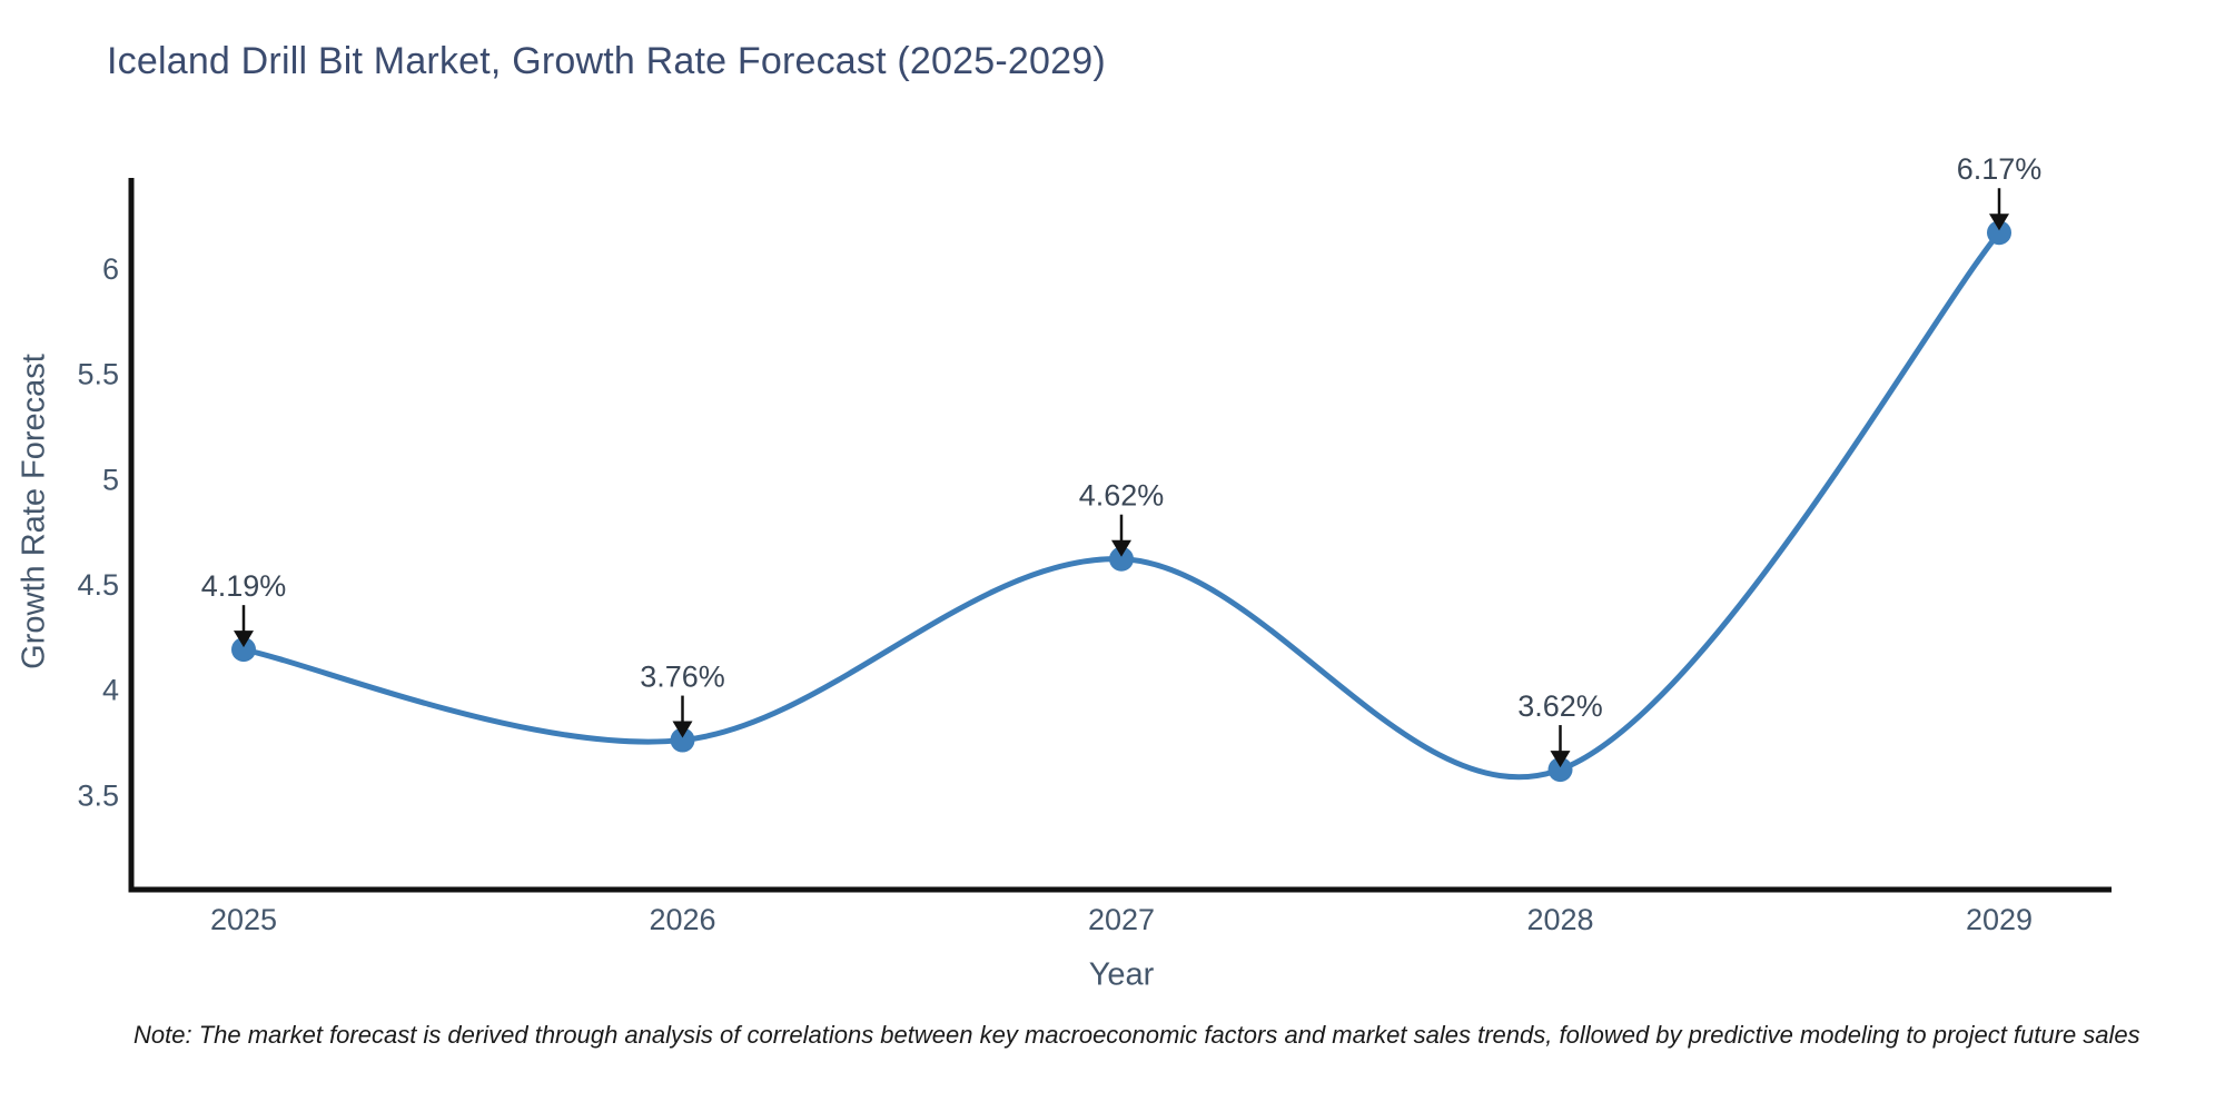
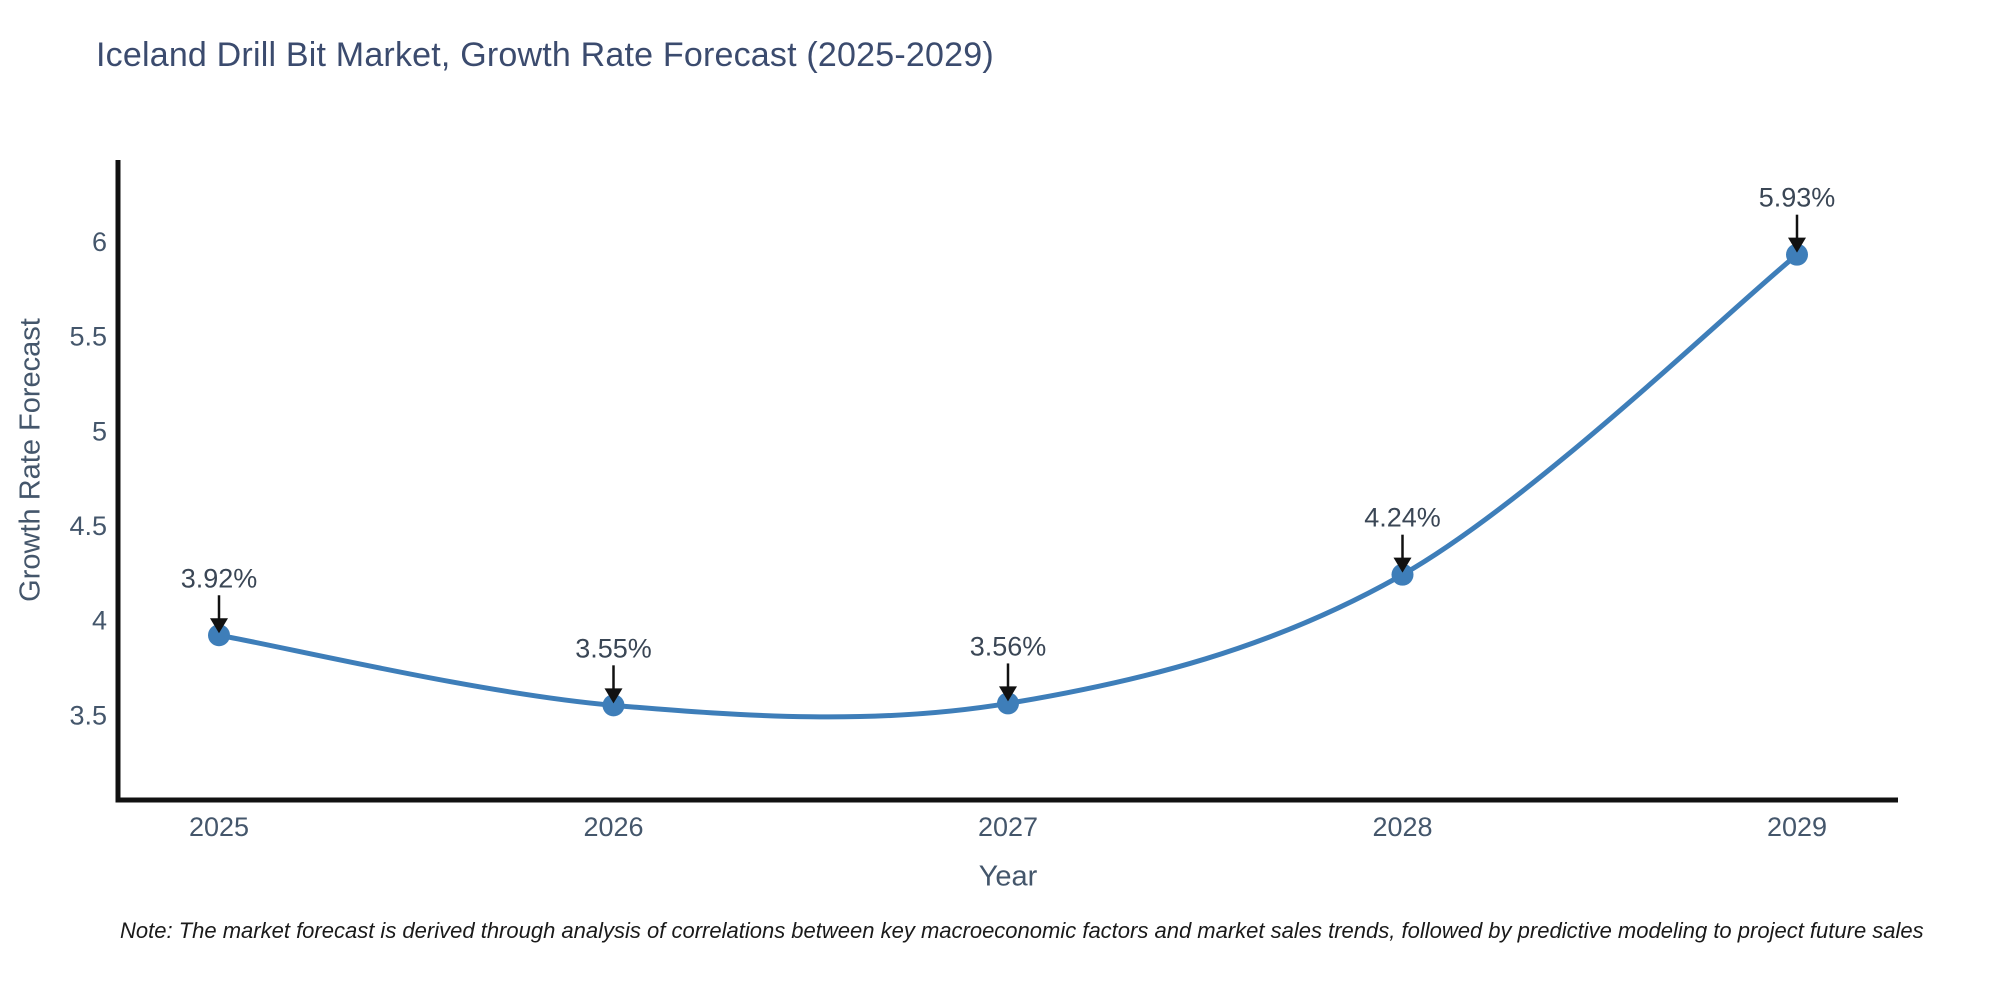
2025: 4.19% -> 3.92%
2026: 3.76% -> 3.55%
2027: 4.62% -> 3.56%
2028: 3.62% -> 4.24%
2029: 6.17% -> 5.93%
